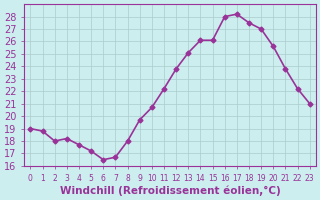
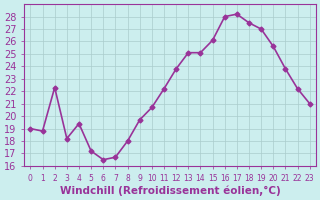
2: 18.0 -> 22.3
4: 17.7 -> 19.4
14: 26.1 -> 25.1
